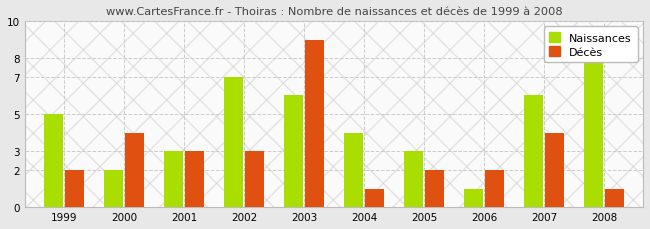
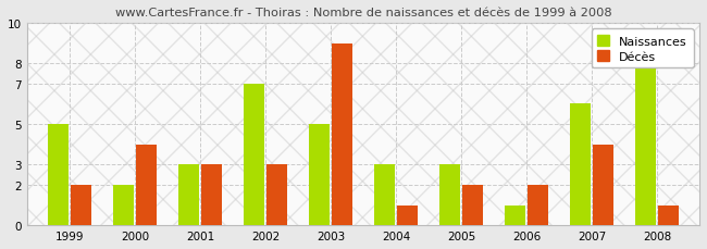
Naissances/2003: 6 -> 5
Naissances/2004: 4 -> 3
